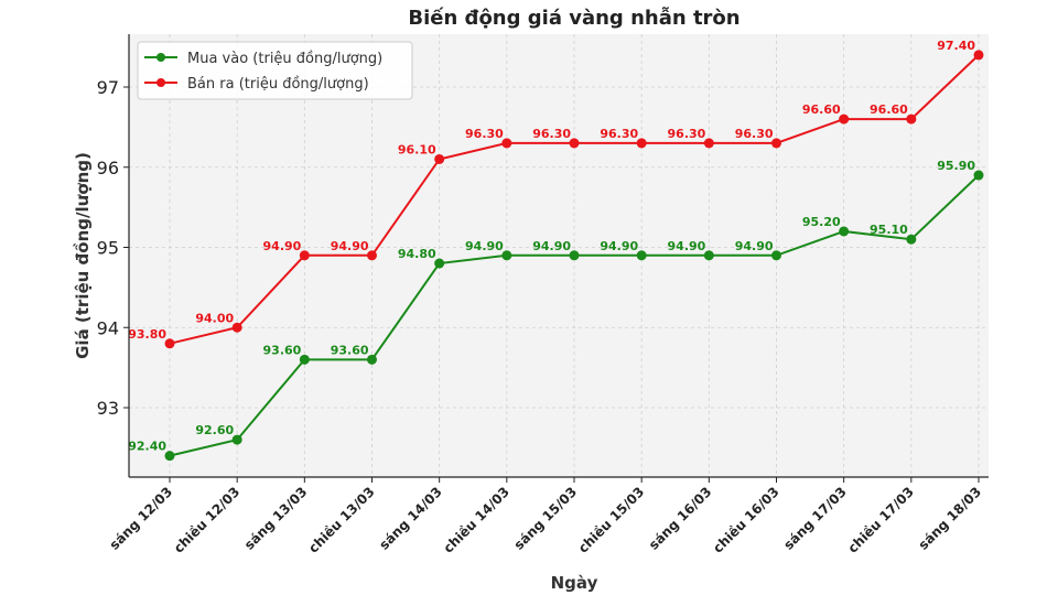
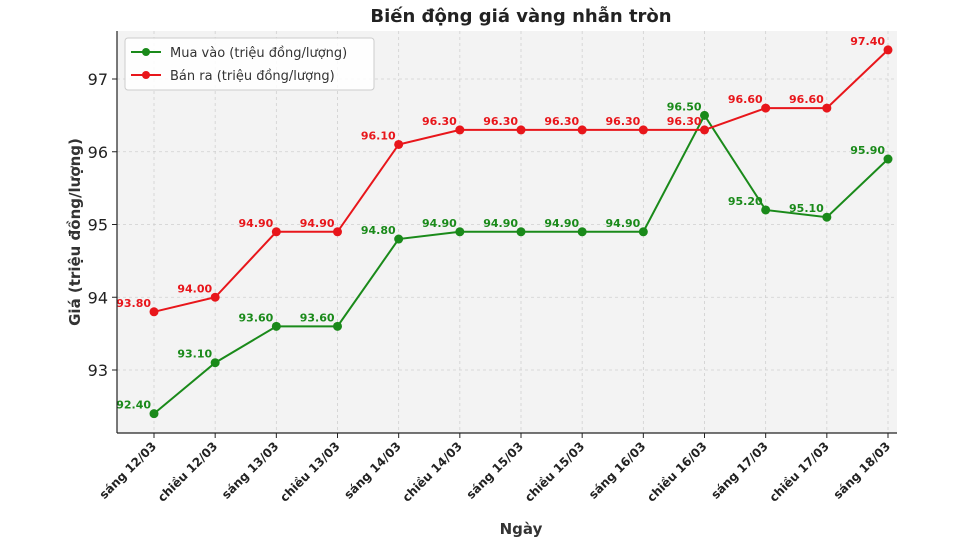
Mua vào (triệu đồng/lượng)/chiều 12/03: 92.60 -> 93.10
Mua vào (triệu đồng/lượng)/chiều 16/03: 94.90 -> 96.50
